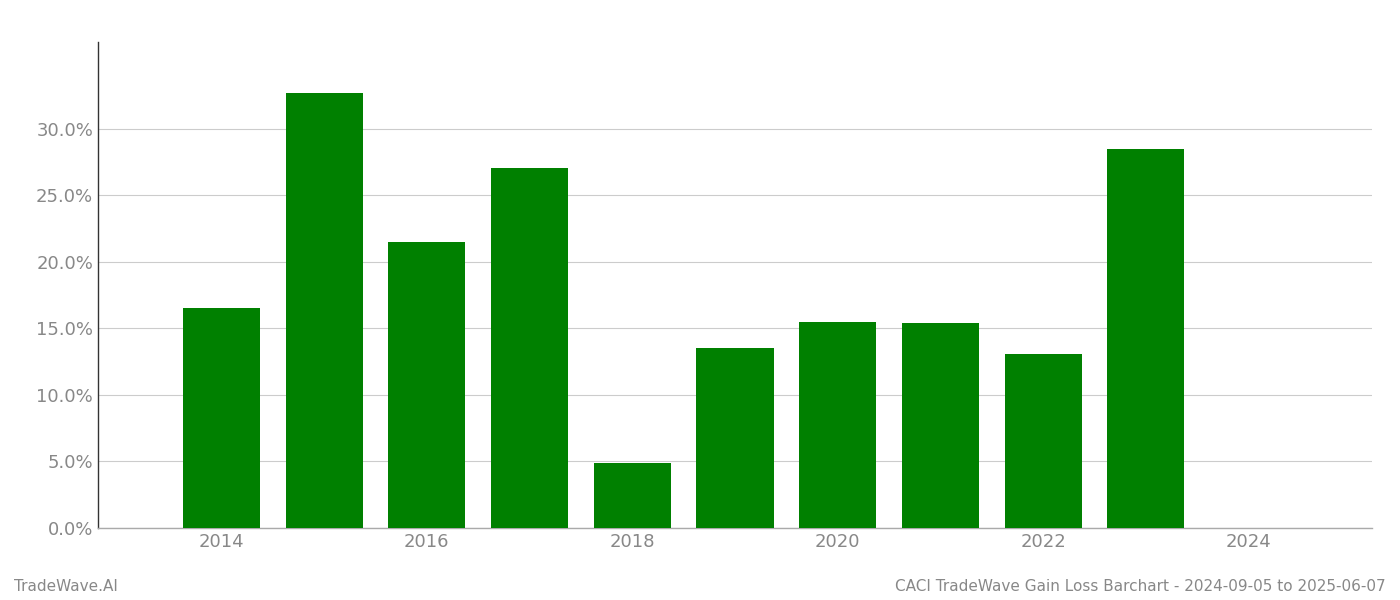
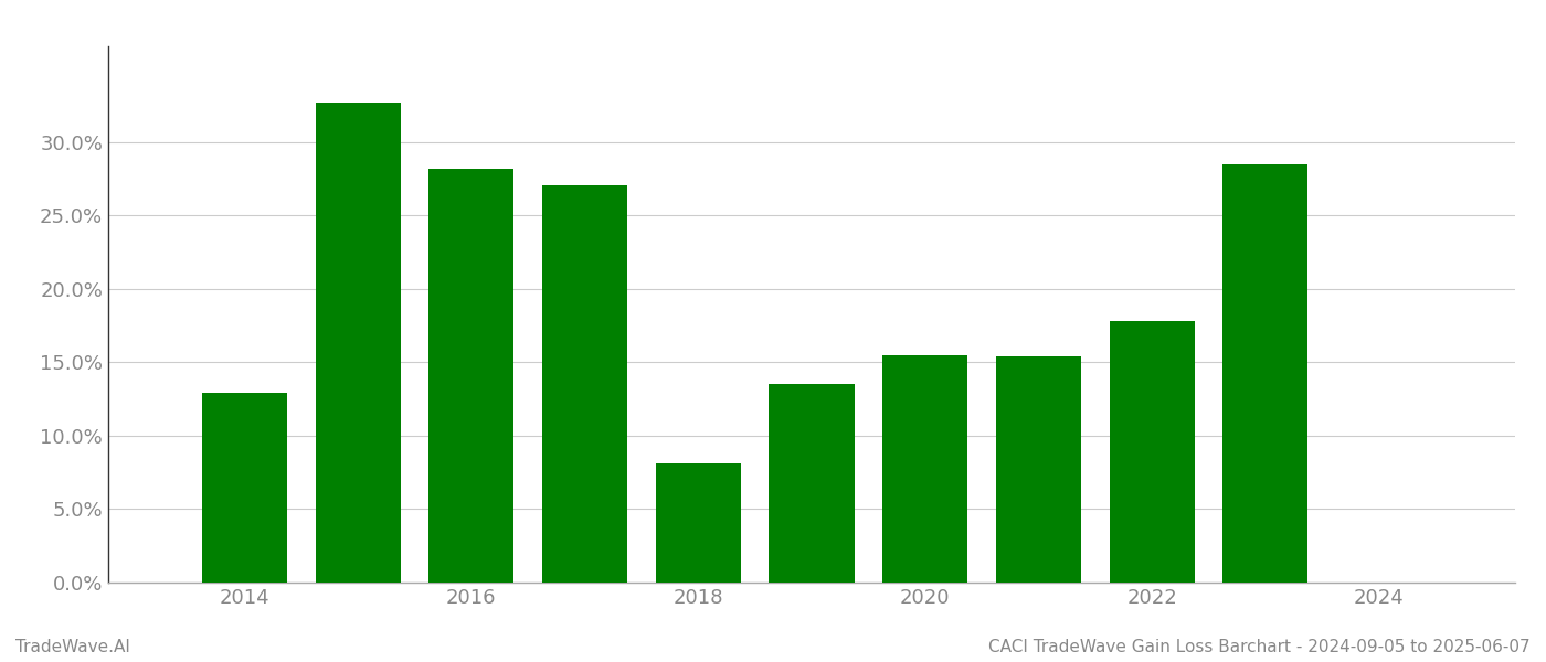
2014: 16.5% -> 12.9%
2016: 21.5% -> 28.2%
2018: 4.9% -> 8.1%
2022: 13.1% -> 17.8%
